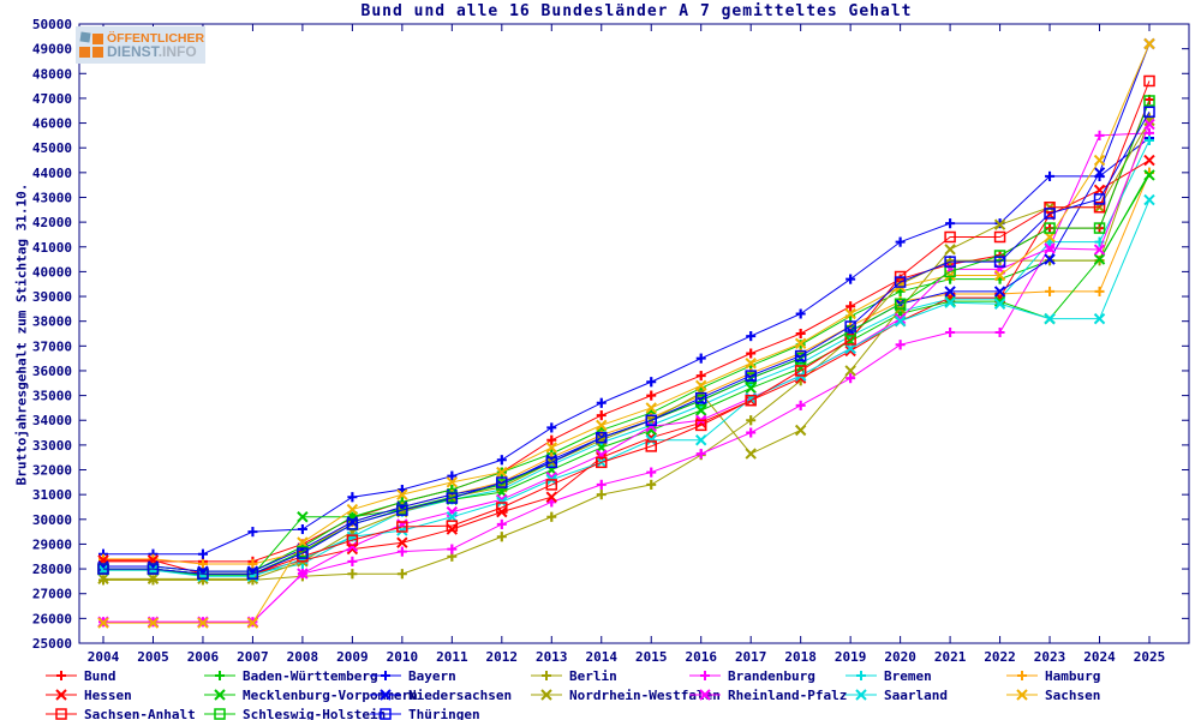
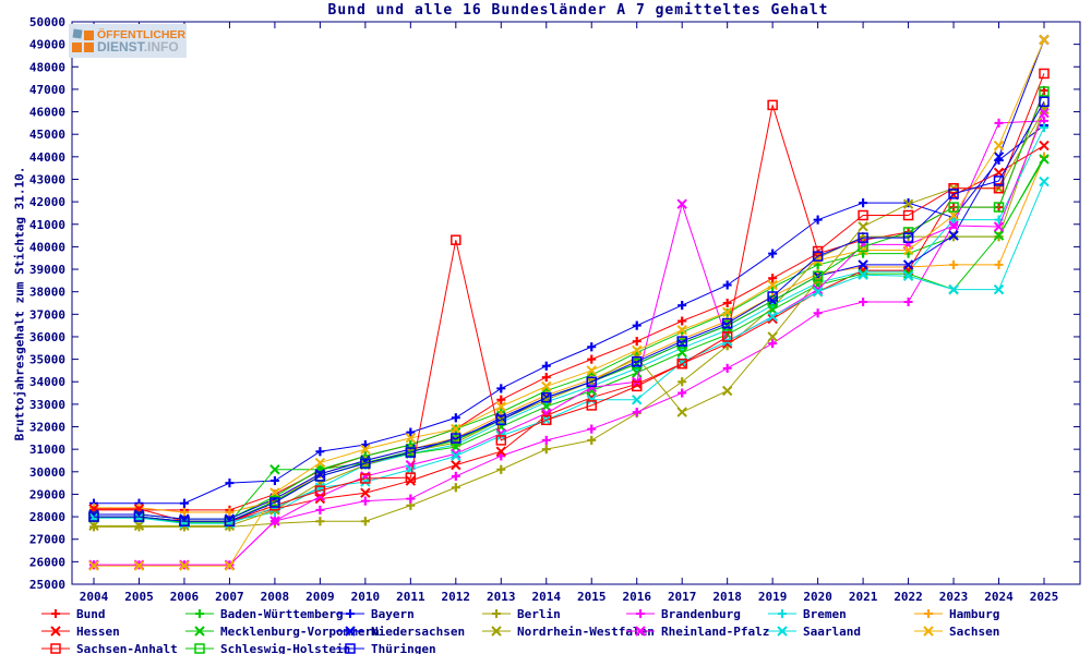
Sachsen-Anhalt/2012: 30500 -> 40300
Rheinland-Pfalz/2017: 34900 -> 41900
Sachsen-Anhalt/2019: 37300 -> 46300
Bayern/2023: 43800 -> 41300
